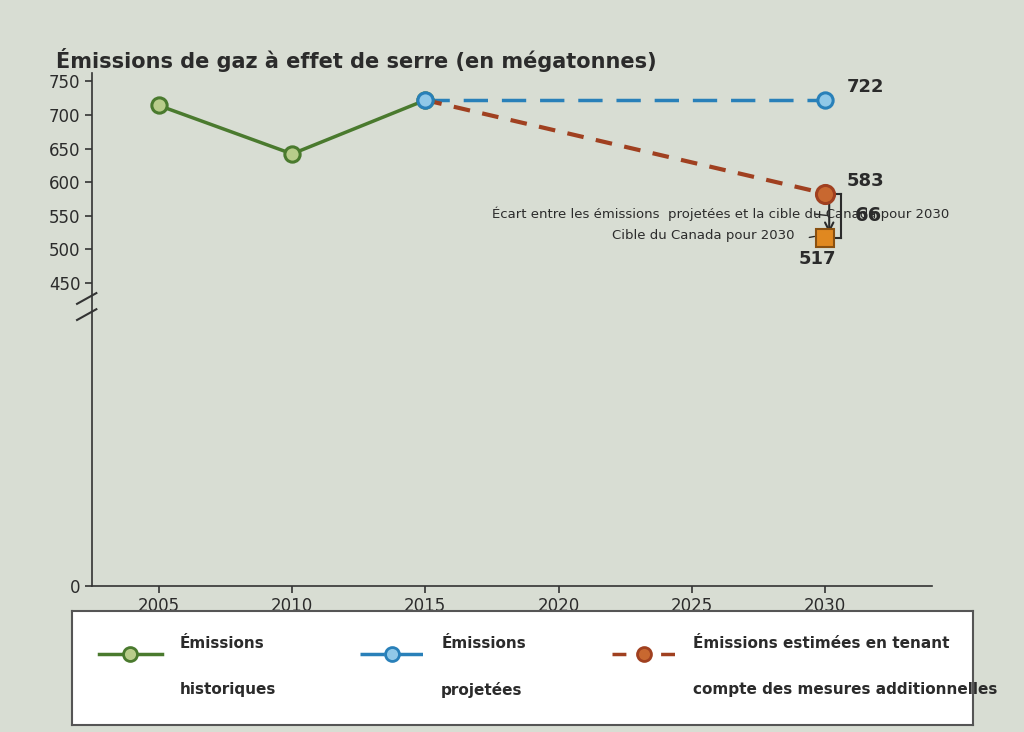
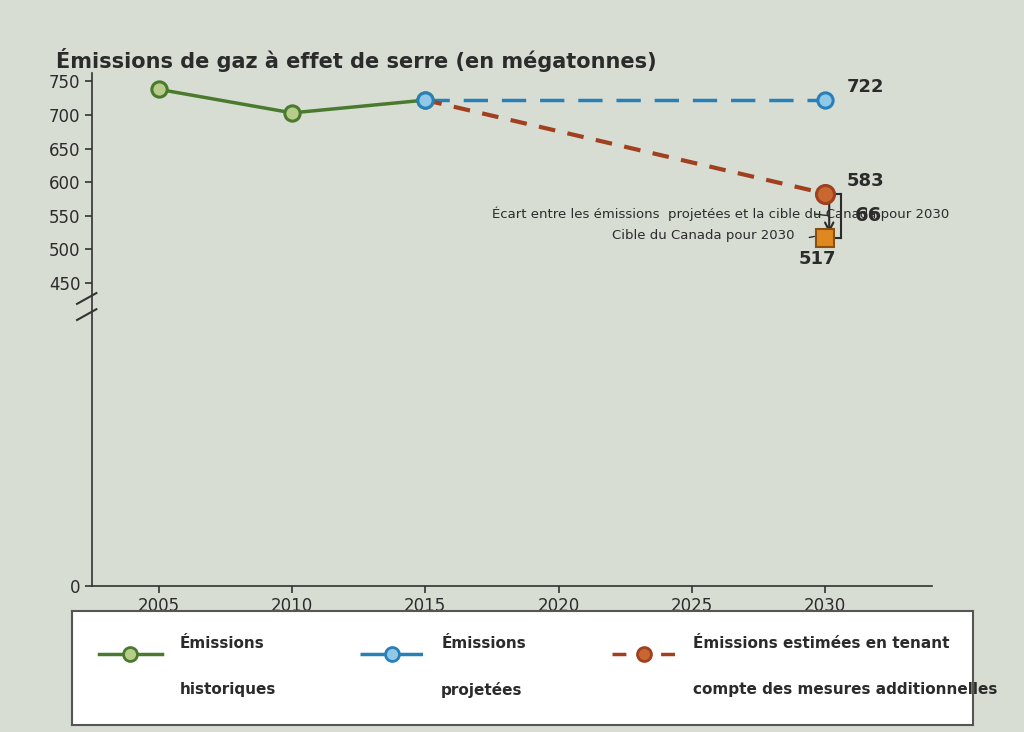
2005: 714 -> 738
2010: 642 -> 703
